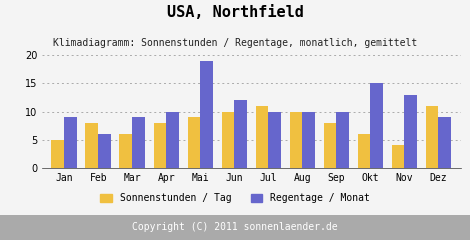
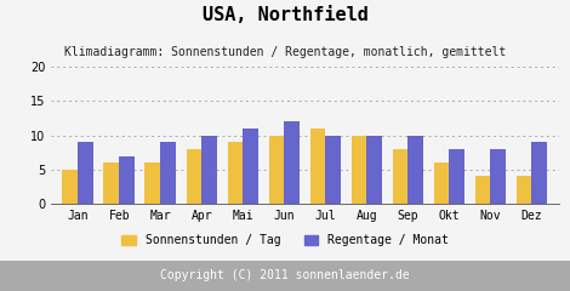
Sonnenstunden / Tag/Feb: 8 -> 6
Regentage / Monat/Feb: 6 -> 7
Regentage / Monat/Mai: 19 -> 11
Regentage / Monat/Okt: 15 -> 8
Regentage / Monat/Nov: 13 -> 8
Sonnenstunden / Tag/Dez: 11 -> 4
